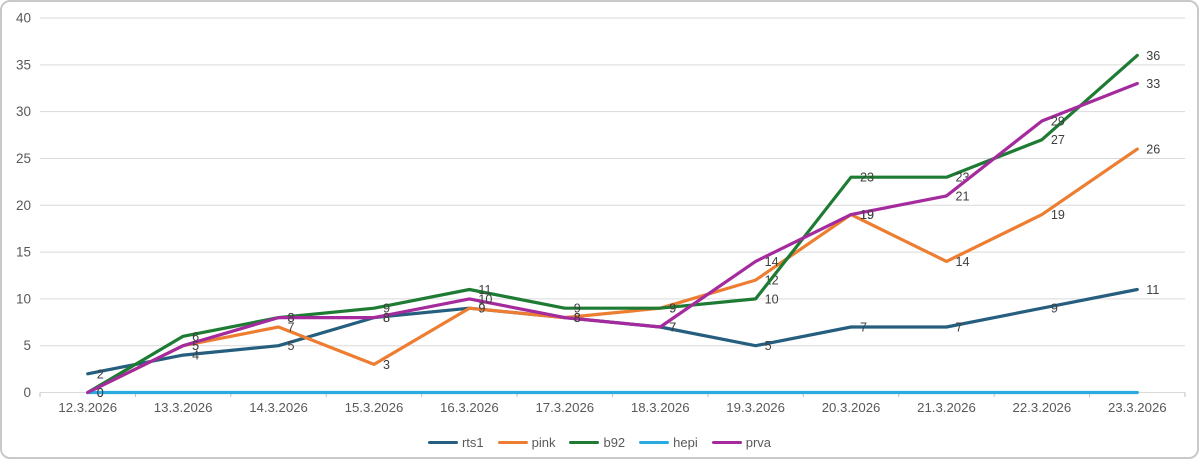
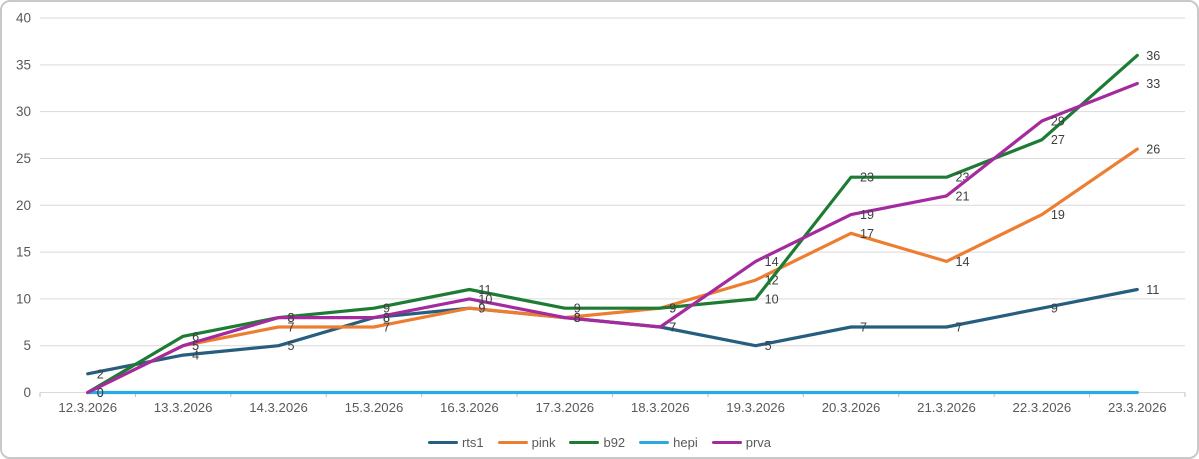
pink/15.3.2026: 3 -> 7
pink/20.3.2026: 19 -> 17
